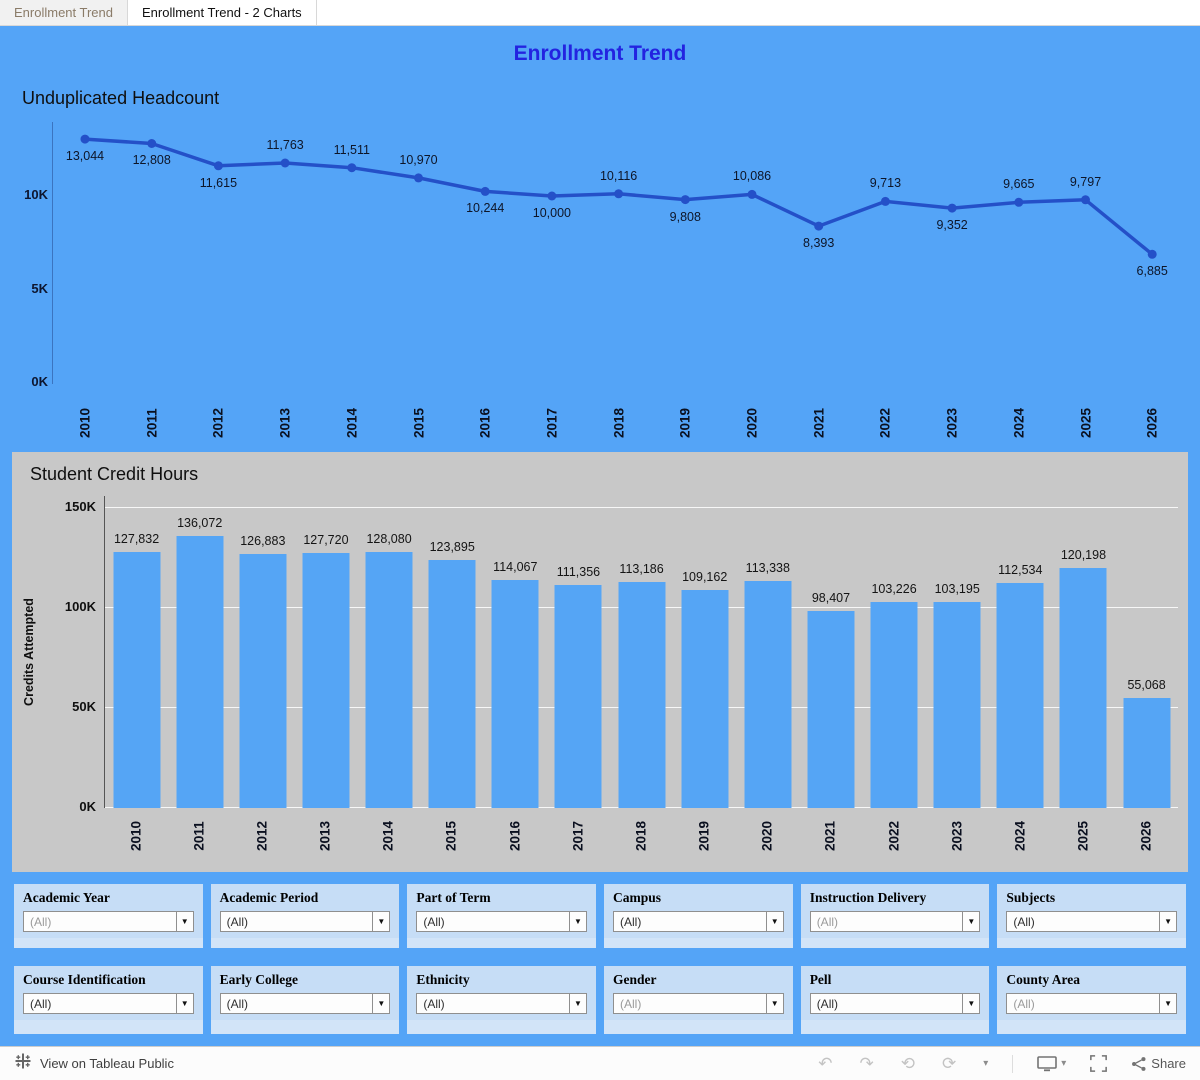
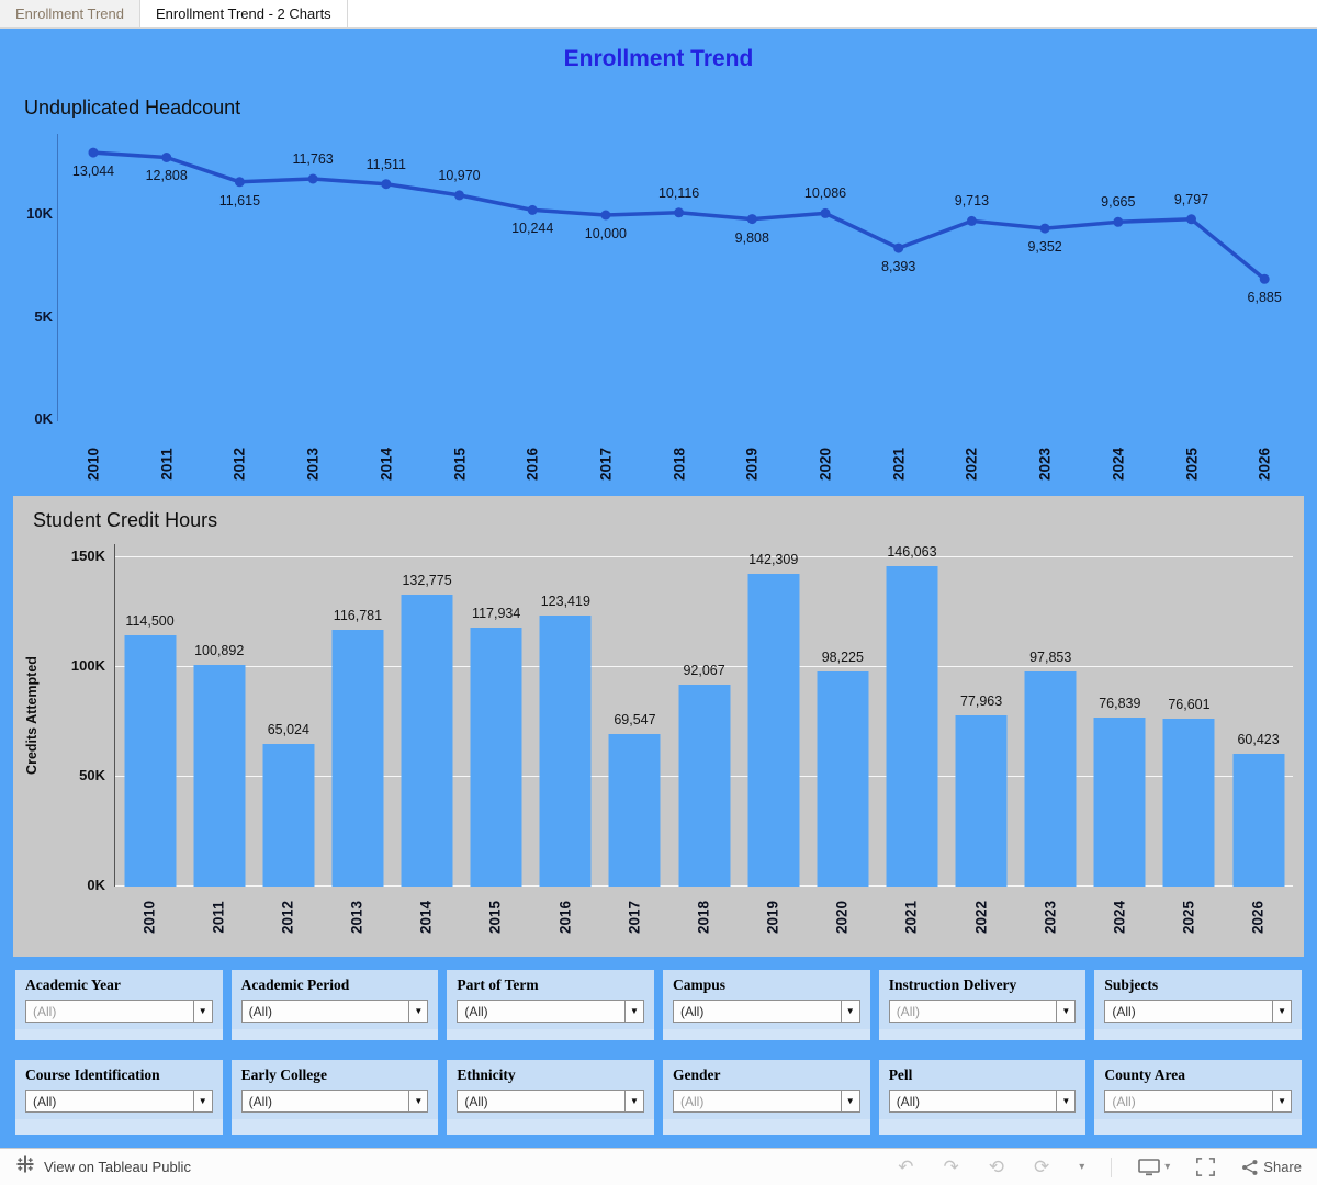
Student Credit Hours/2010: 127,832 -> 114,500
Student Credit Hours/2011: 136,072 -> 100,892
Student Credit Hours/2012: 126,883 -> 65,024
Student Credit Hours/2013: 127,720 -> 116,781
Student Credit Hours/2014: 128,080 -> 132,775
Student Credit Hours/2015: 123,895 -> 117,934
Student Credit Hours/2016: 114,067 -> 123,419
Student Credit Hours/2017: 111,356 -> 69,547
Student Credit Hours/2018: 113,186 -> 92,067
Student Credit Hours/2019: 109,162 -> 142,309
Student Credit Hours/2020: 113,338 -> 98,225
Student Credit Hours/2021: 98,407 -> 146,063
Student Credit Hours/2022: 103,226 -> 77,963
Student Credit Hours/2023: 103,195 -> 97,853
Student Credit Hours/2024: 112,534 -> 76,839
Student Credit Hours/2025: 120,198 -> 76,601
Student Credit Hours/2026: 55,068 -> 60,423
